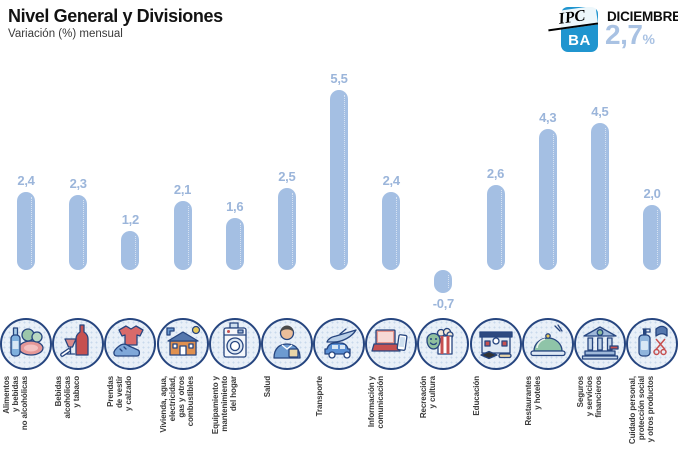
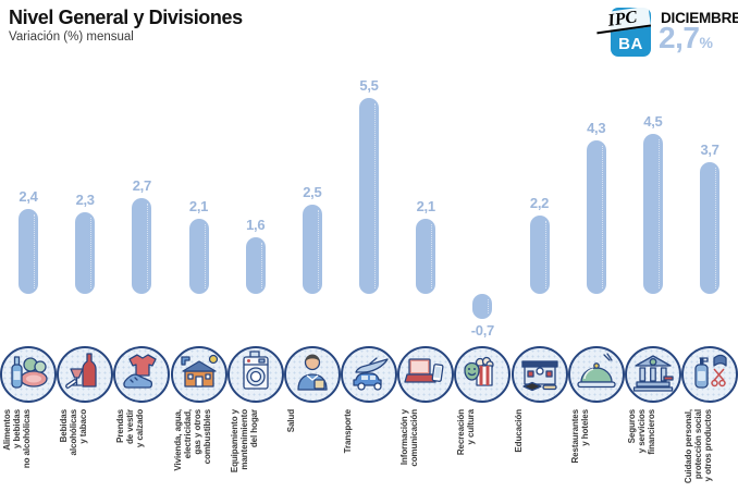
Prendas de vestir y calzado: 1,2 -> 2,7
Información y comunicación: 2,4 -> 2,1
Educación: 2,6 -> 2,2
Cuidado personal, protección social y otros productos: 2,0 -> 3,7
